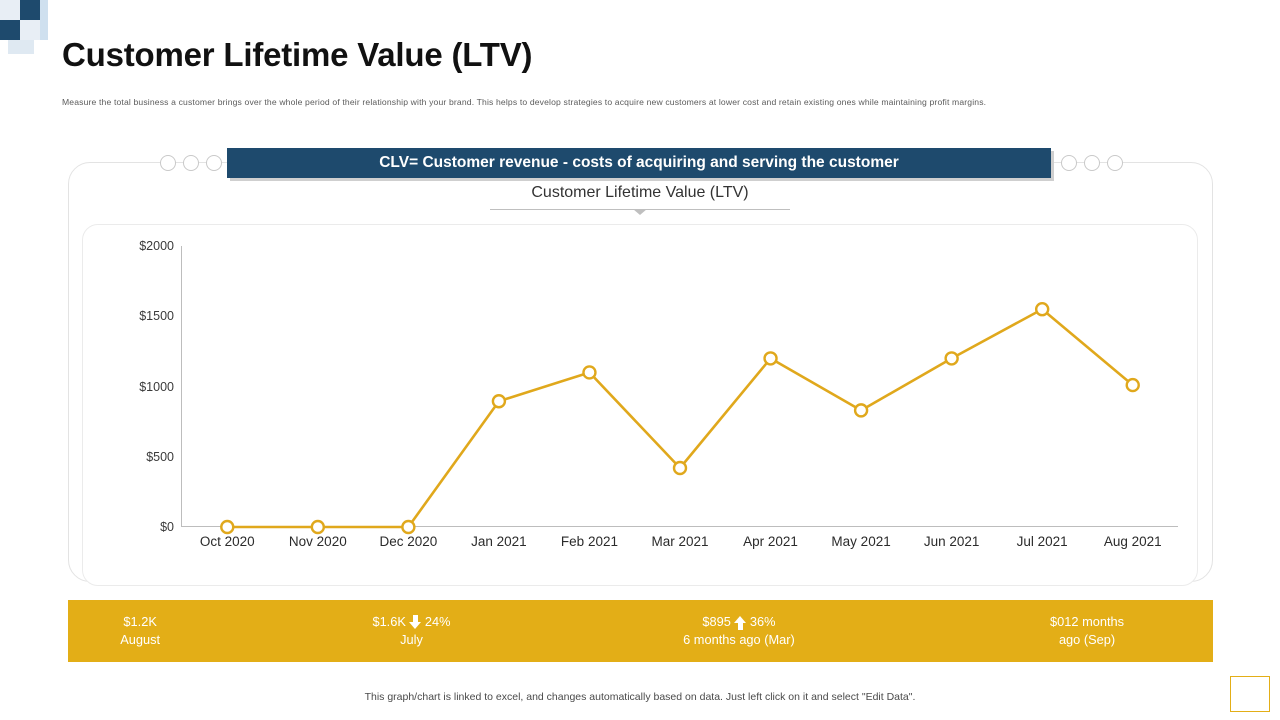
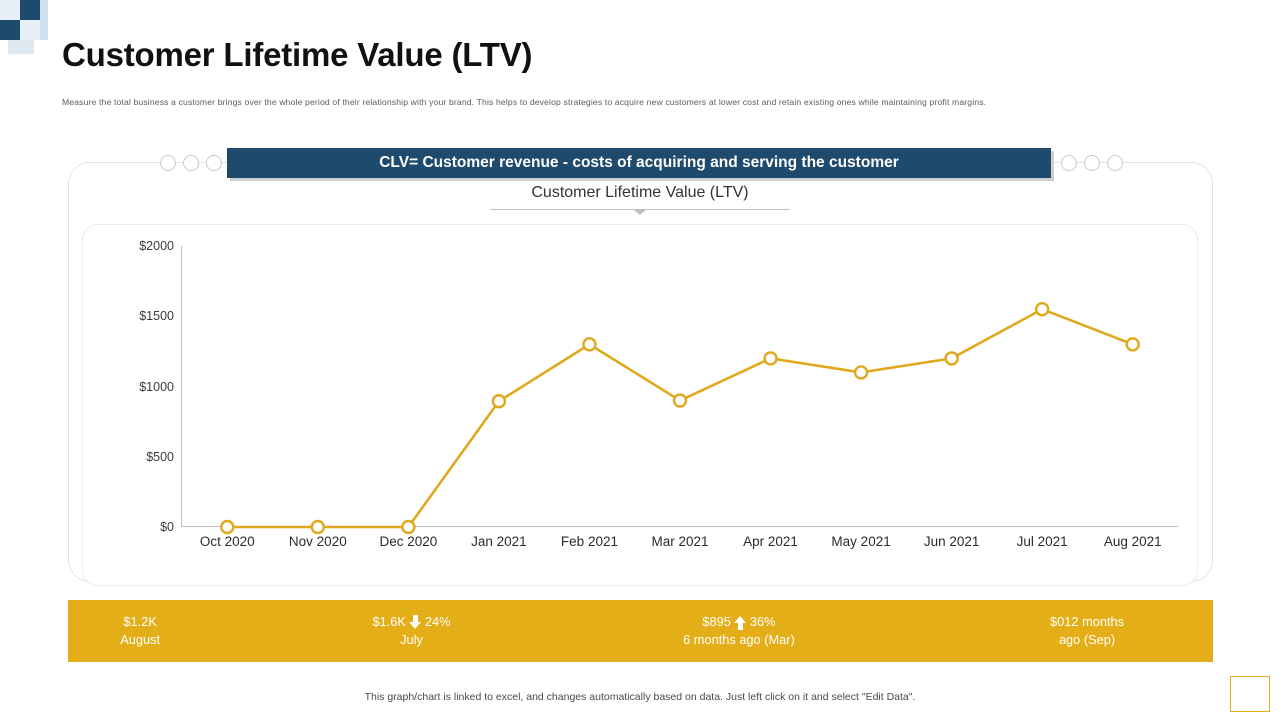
Feb 2021: $1100 -> $1300
Mar 2021: $420 -> $900
May 2021: $830 -> $1100
Aug 2021: $1010 -> $1300
